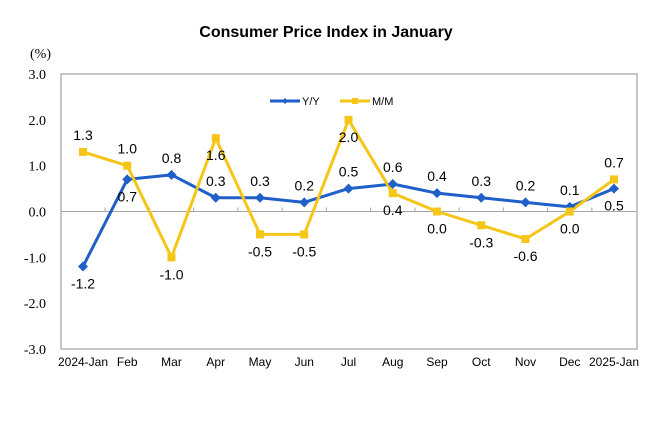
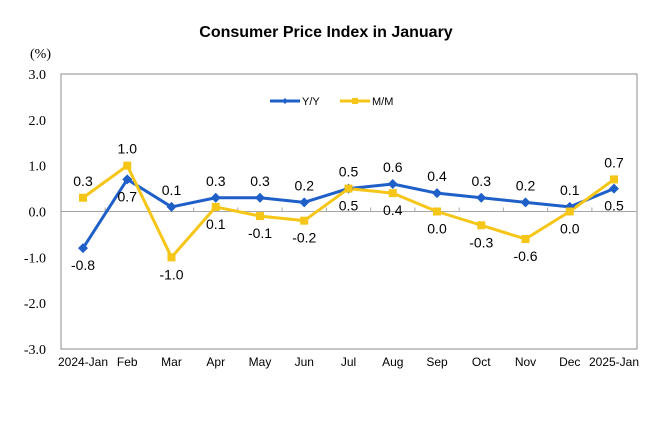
Y/Y/2024-Jan: -1.2 -> -0.8
M/M/2024-Jan: 1.3 -> 0.3
Y/Y/Mar: 0.8 -> 0.1
M/M/Apr: 1.6 -> 0.1
M/M/May: -0.5 -> -0.1
M/M/Jun: -0.5 -> -0.2
M/M/Jul: 2.0 -> 0.5
